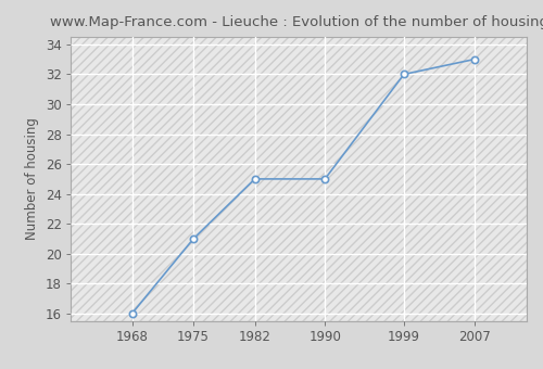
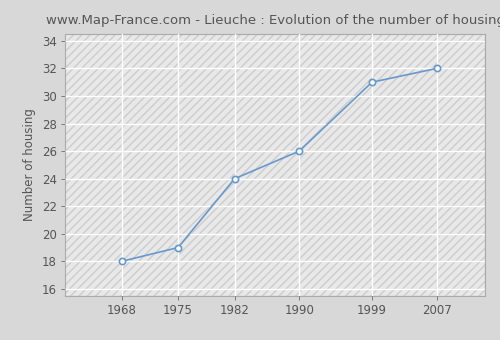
1968: 16 -> 18
1975: 21 -> 19
1982: 25 -> 24
1990: 25 -> 26
1999: 32 -> 31
2007: 33 -> 32
